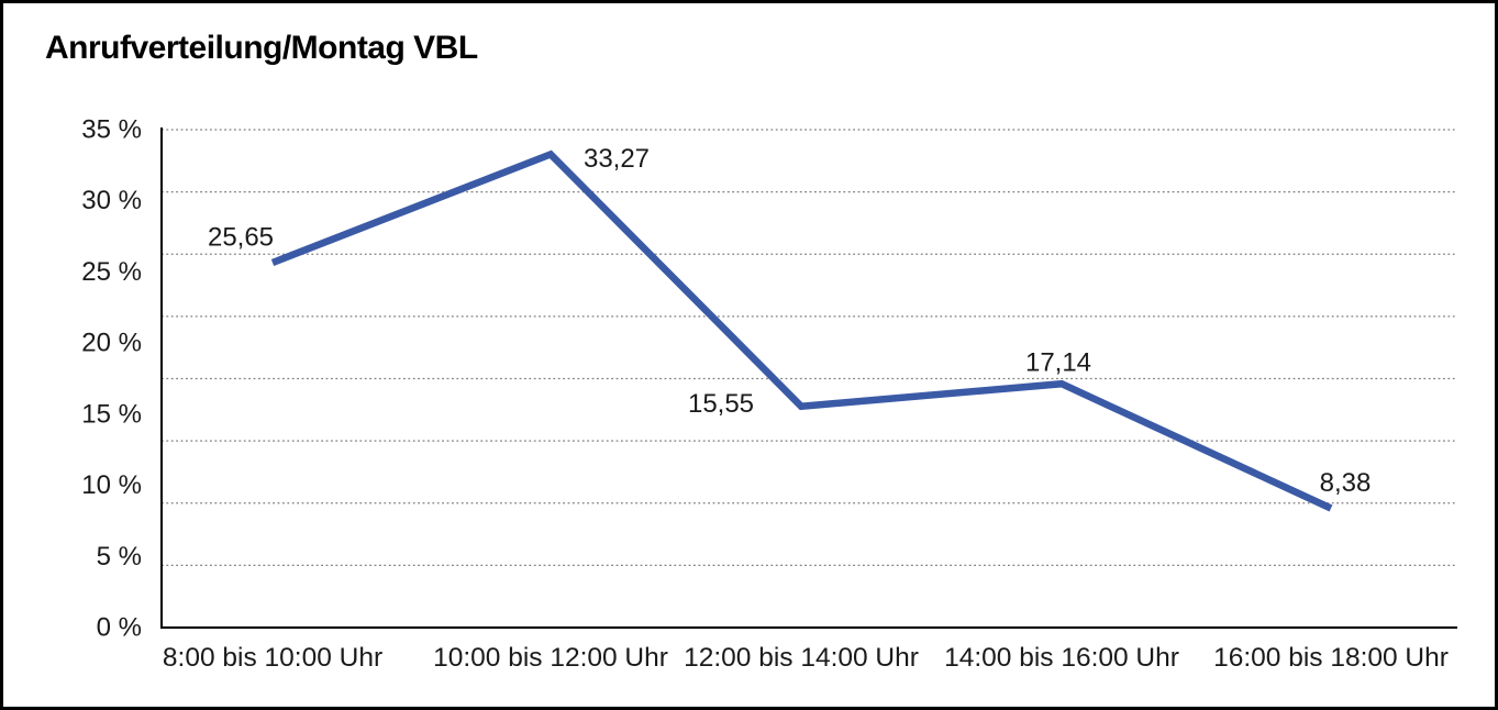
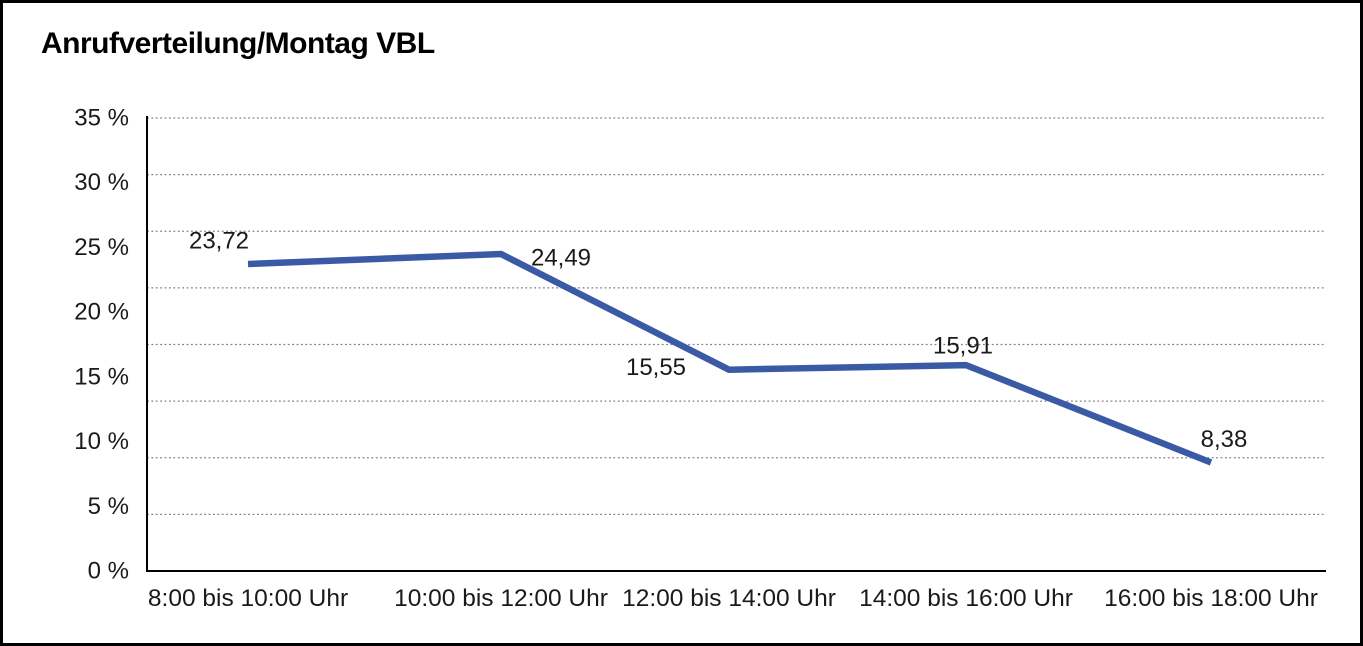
8:00 bis 10:00 Uhr: 25,65 -> 23,72
10:00 bis 12:00 Uhr: 33,27 -> 24,49
14:00 bis 16:00 Uhr: 17,14 -> 15,91
